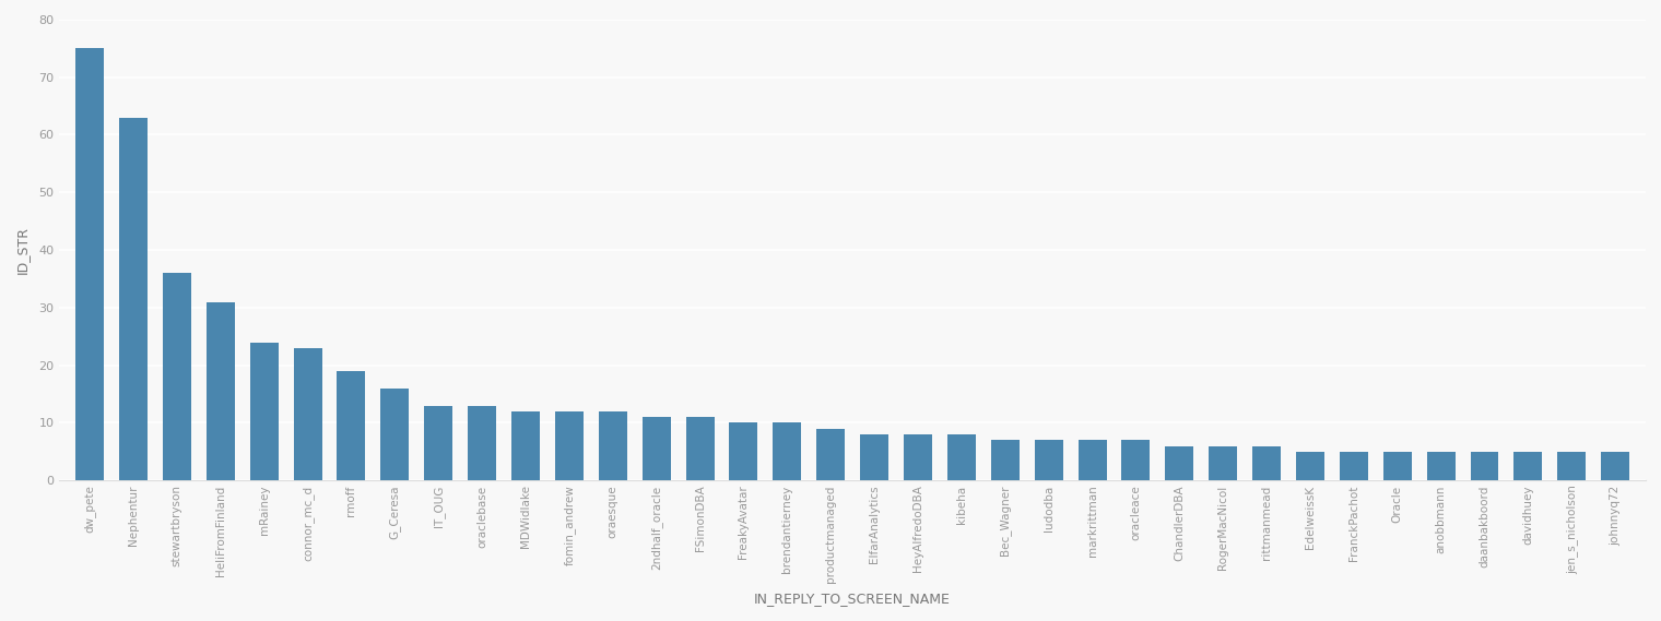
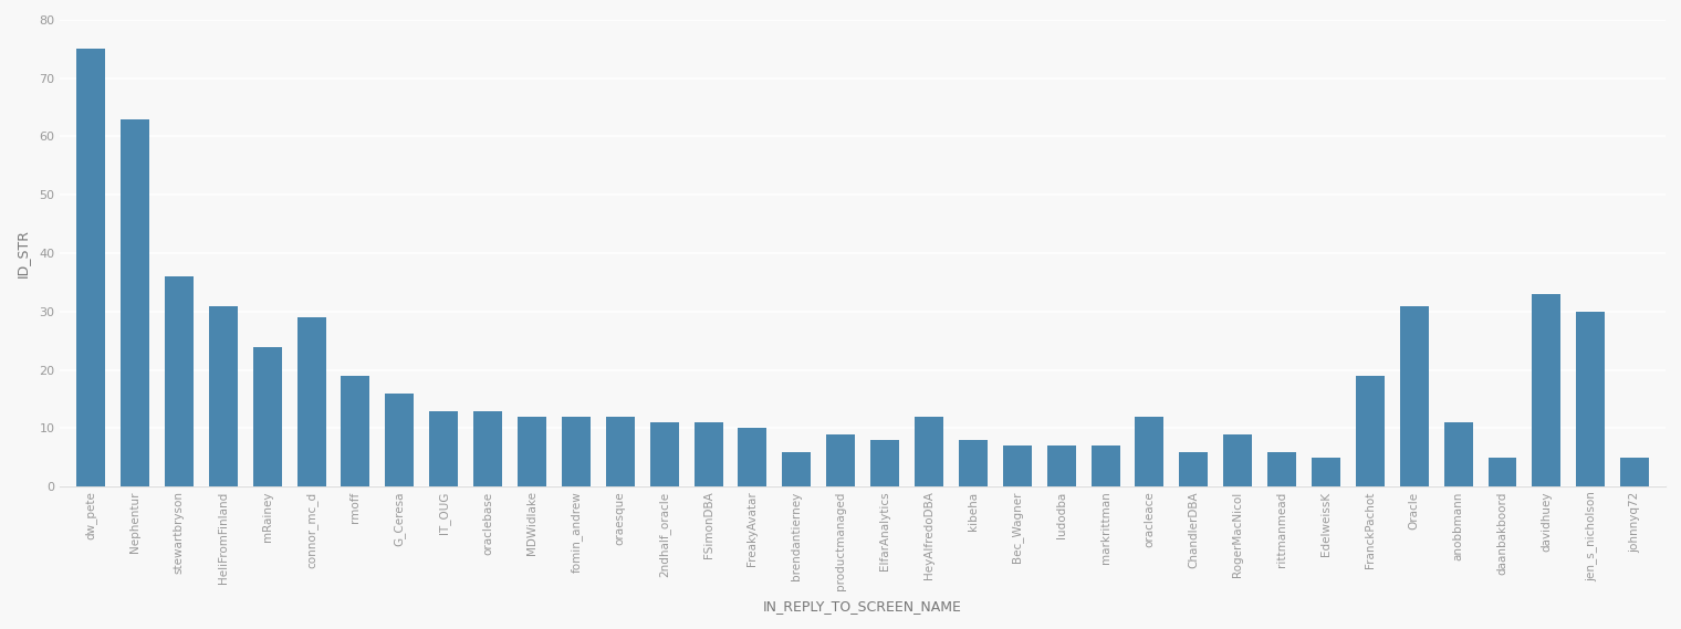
connor_mc_d: 23 -> 29
brendantierney: 10 -> 6
HeyAlfredoDBA: 8 -> 12
oracleace: 7 -> 12
RogerMacNicol: 6 -> 9
FranckPachot: 5 -> 19
Oracle: 5 -> 31
anobbmann: 5 -> 11
davidhuey: 5 -> 33
jen_s_nicholson: 5 -> 30
